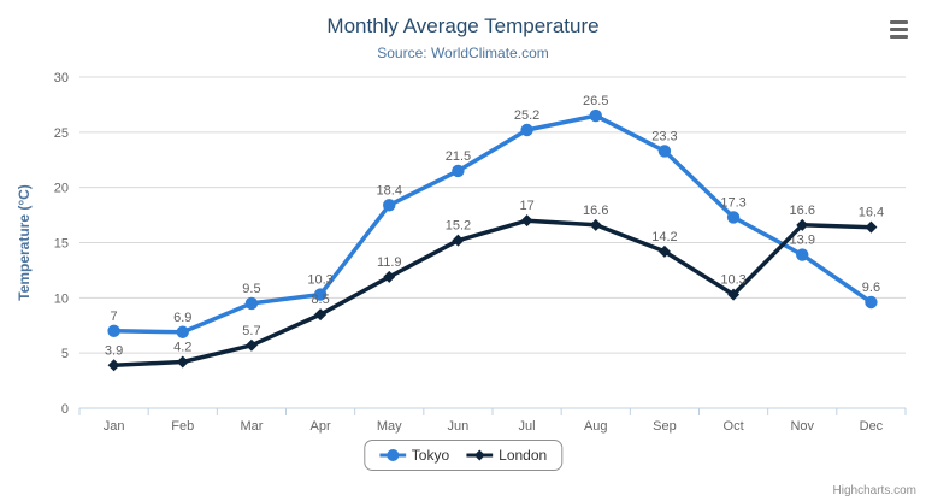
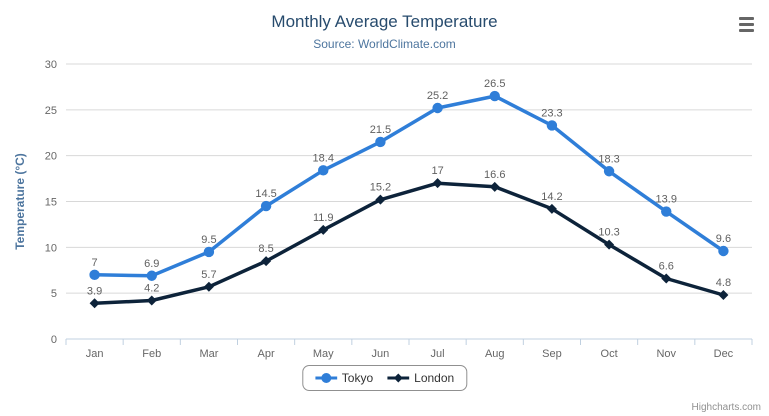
Tokyo/Apr: 10.3 -> 14.5
Tokyo/Oct: 17.3 -> 18.3
London/Nov: 16.6 -> 6.6
London/Dec: 16.4 -> 4.8
